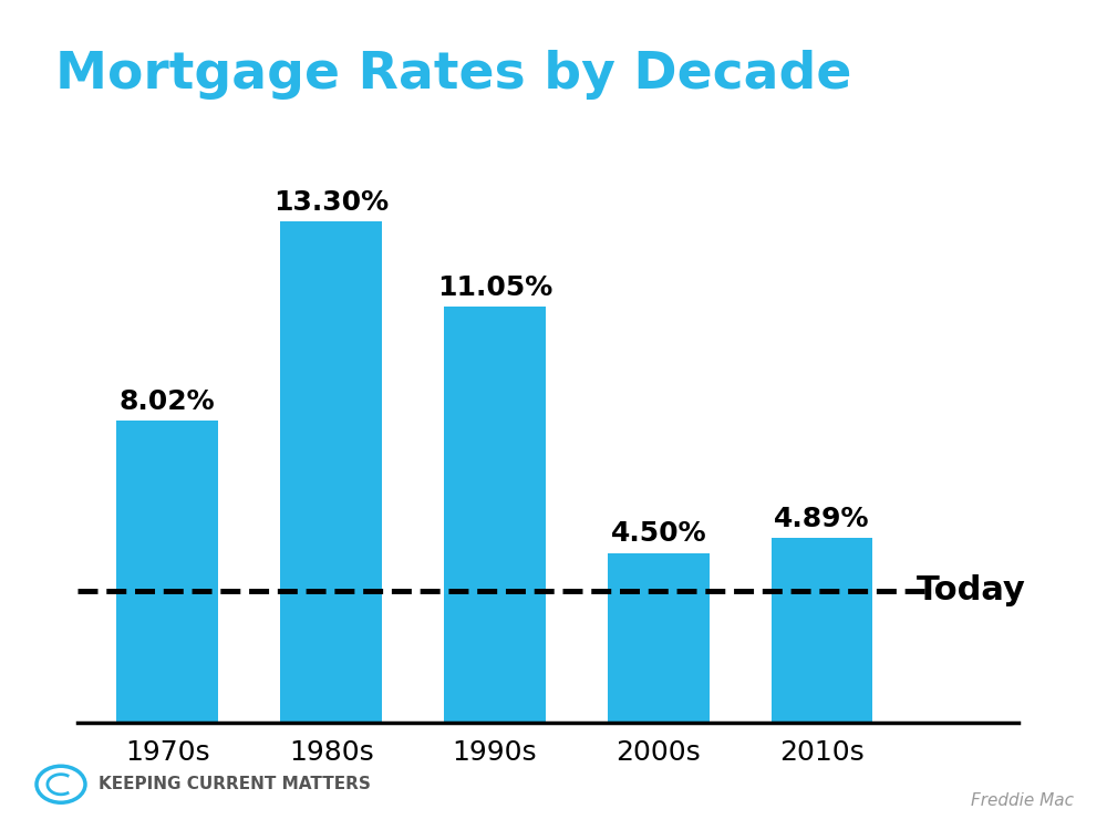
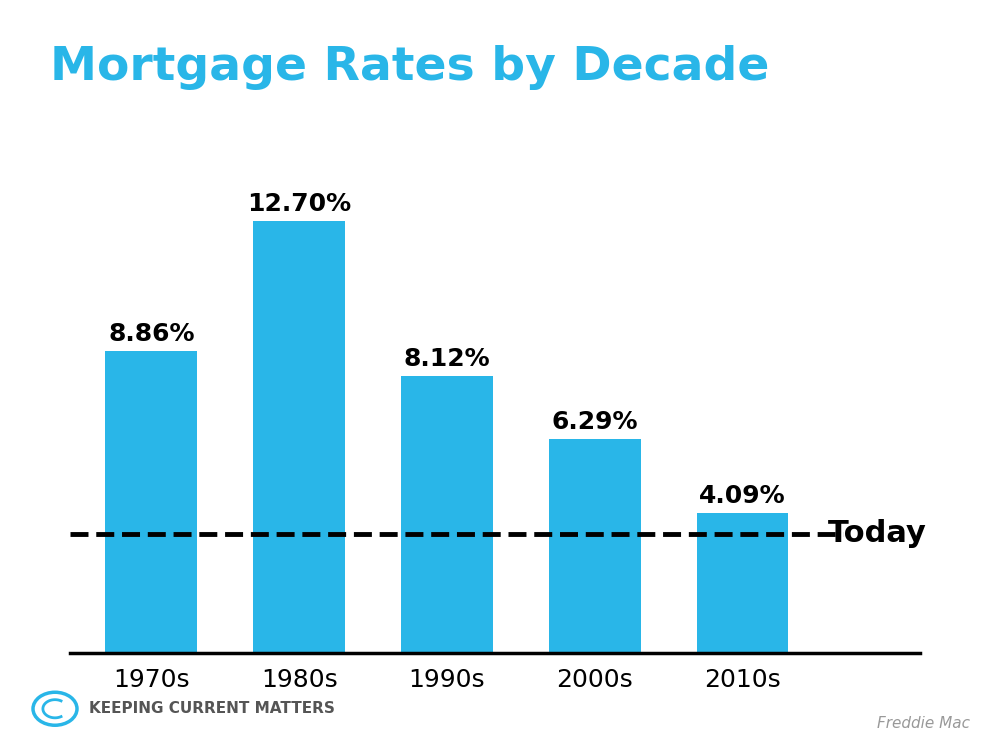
1970s: 8.02% -> 8.86%
1980s: 13.30% -> 12.70%
1990s: 11.05% -> 8.12%
2000s: 4.50% -> 6.29%
2010s: 4.89% -> 4.09%
